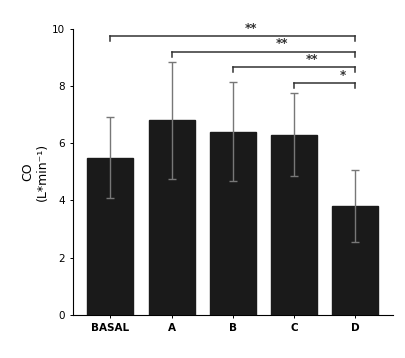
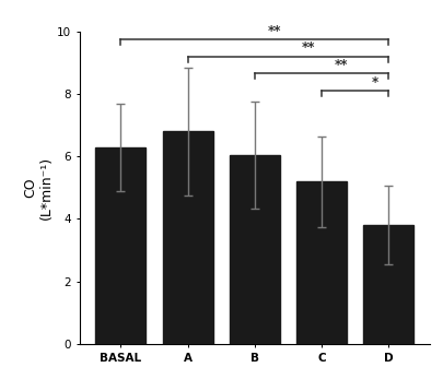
BASAL: 5.50 -> 6.30
B: 6.40 -> 6.05
C: 6.30 -> 5.20
